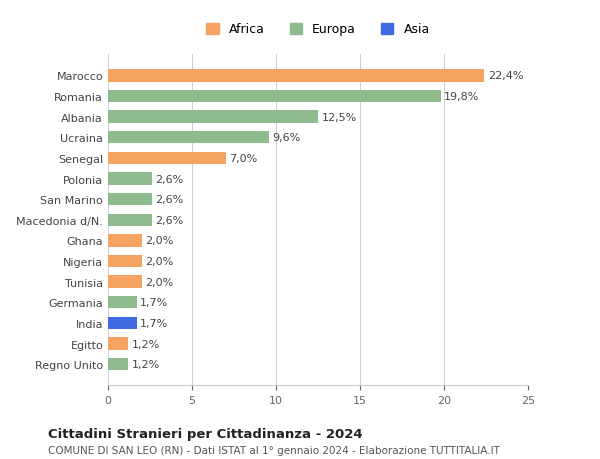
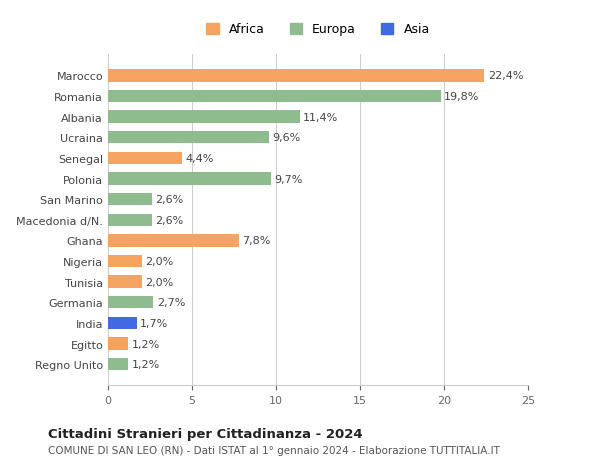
Albania: 12,5% -> 11,4%
Senegal: 7,0% -> 4,4%
Polonia: 2,6% -> 9,7%
Ghana: 2,0% -> 7,8%
Germania: 1,7% -> 2,7%
